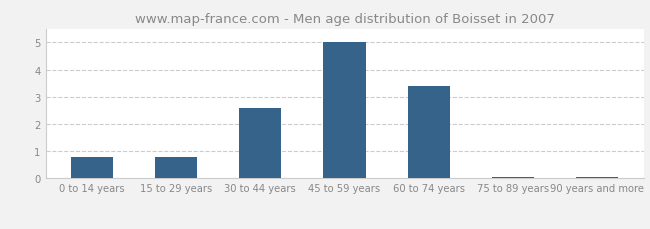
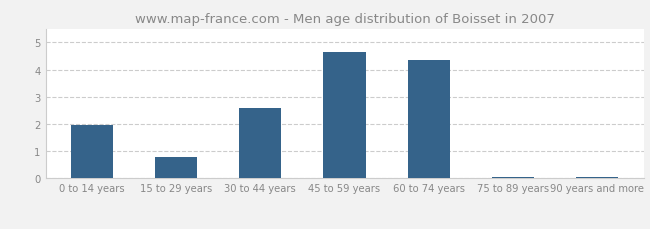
0 to 14 years: 0.80 -> 1.95
45 to 59 years: 5.00 -> 4.65
60 to 74 years: 3.40 -> 4.35
